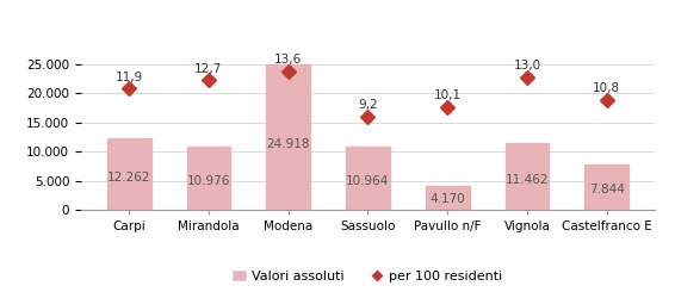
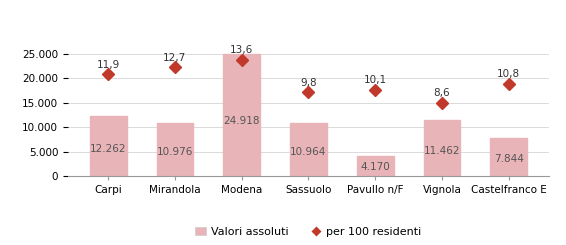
per 100 residenti/Sassuolo: 9,2 -> 9,8
per 100 residenti/Vignola: 13,0 -> 8,6
